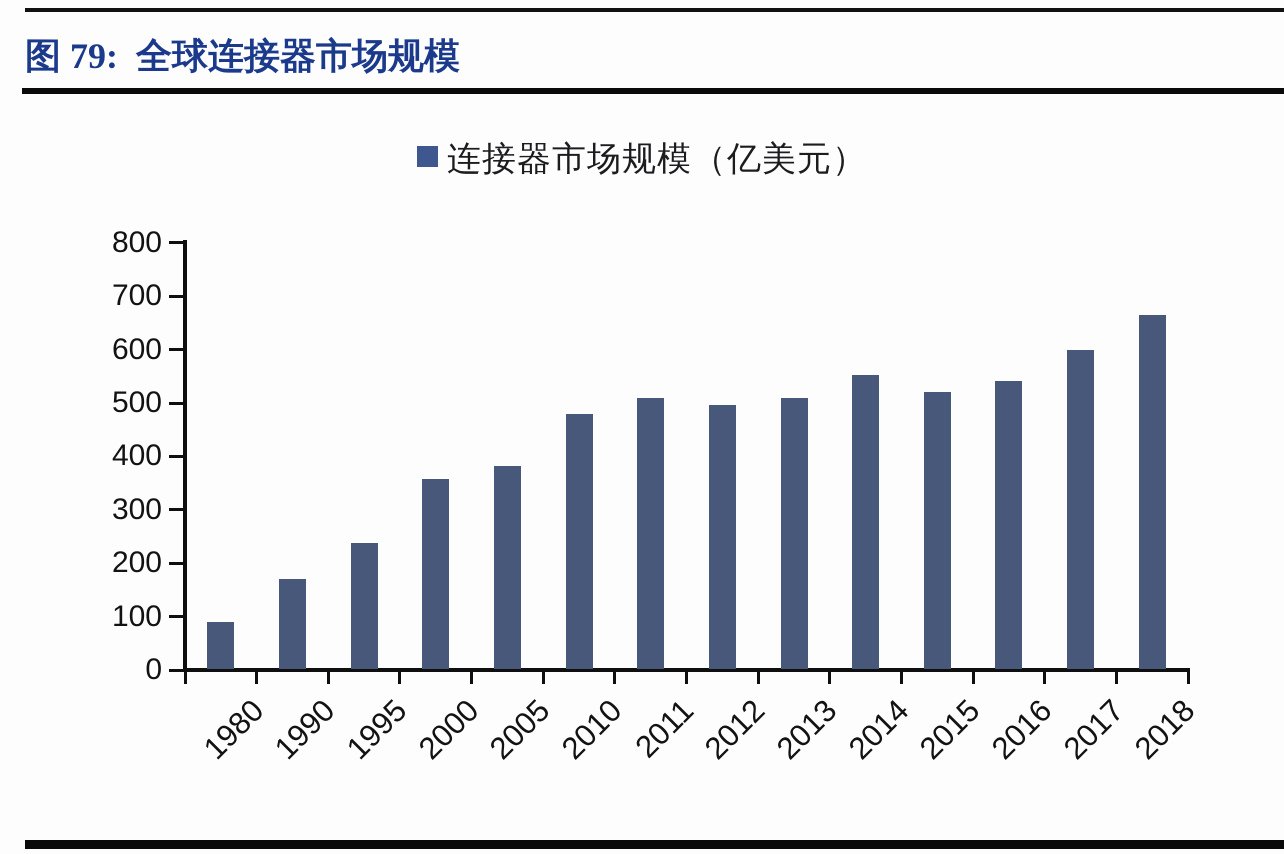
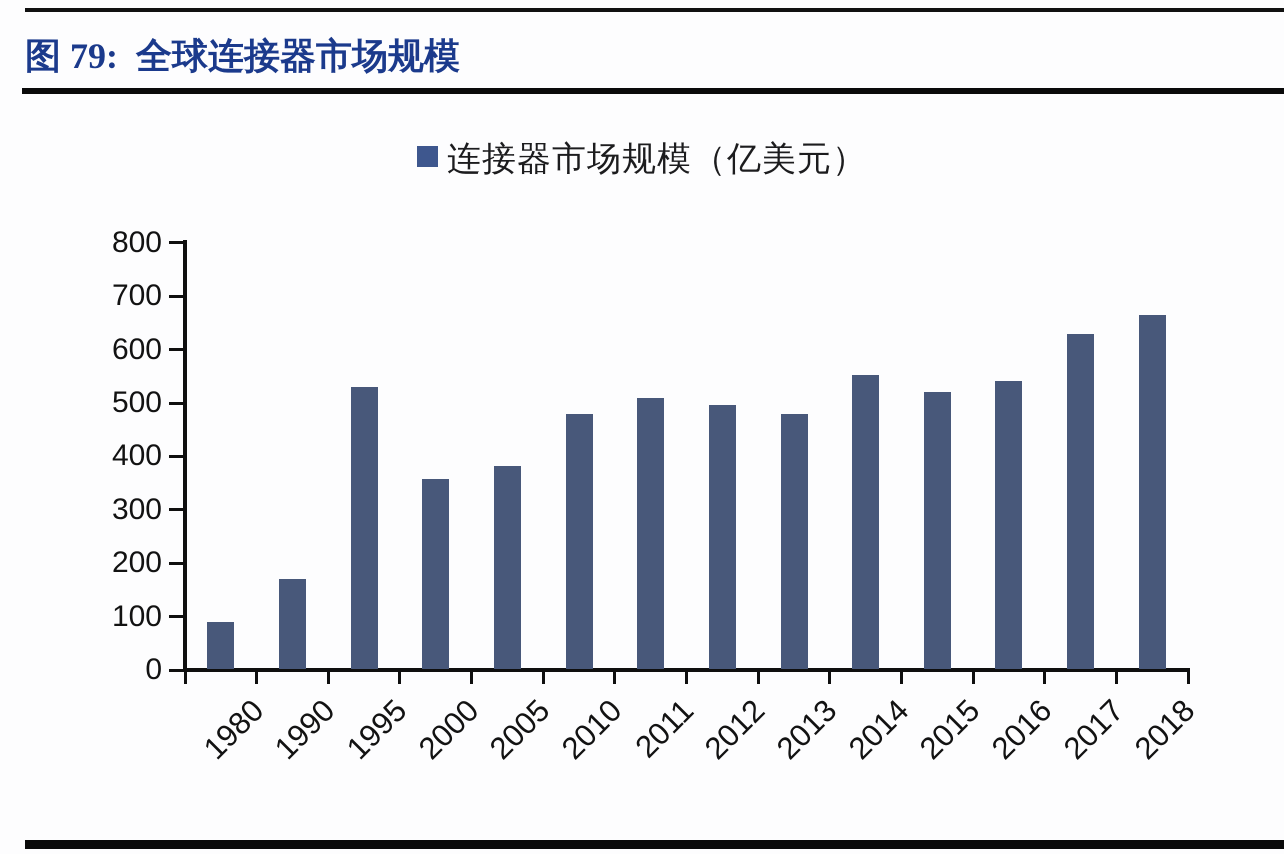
1995: 240 -> 530
2013: 510 -> 480
2017: 600 -> 630
